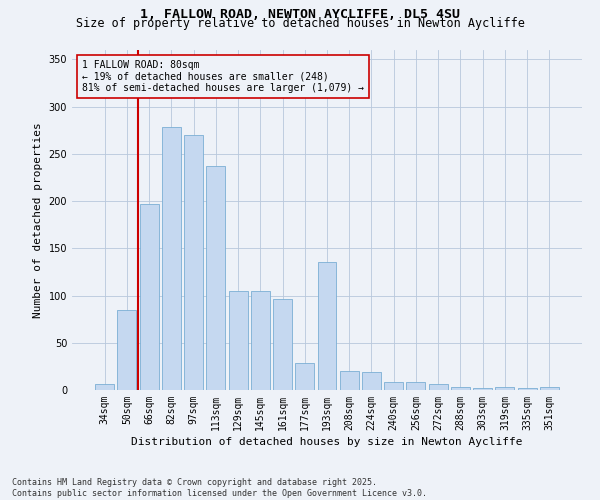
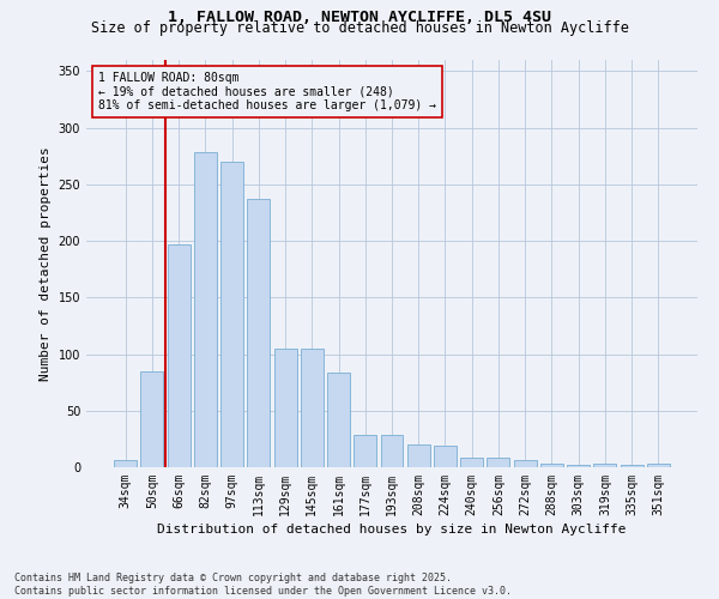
161sqm: 96 -> 84
193sqm: 136 -> 29
